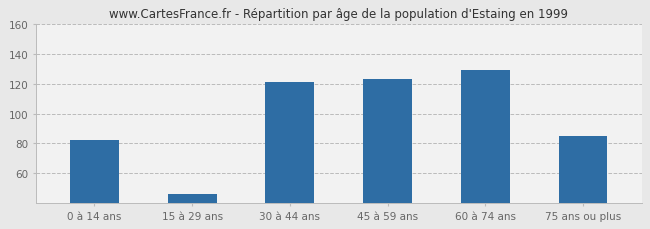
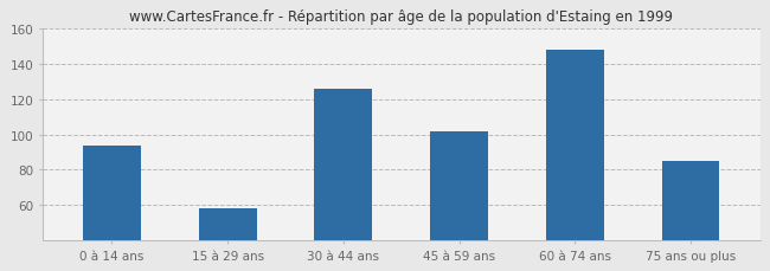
0 à 14 ans: 82 -> 94
15 à 29 ans: 46 -> 58
30 à 44 ans: 121 -> 126
45 à 59 ans: 123 -> 102
60 à 74 ans: 129 -> 148
